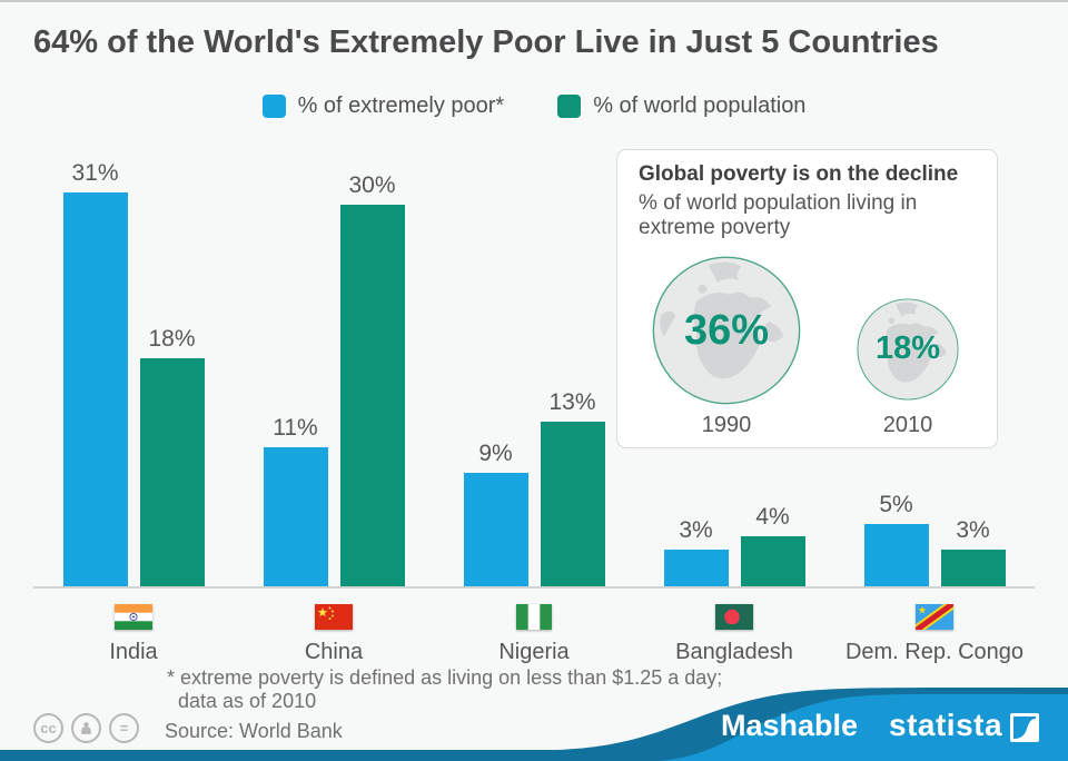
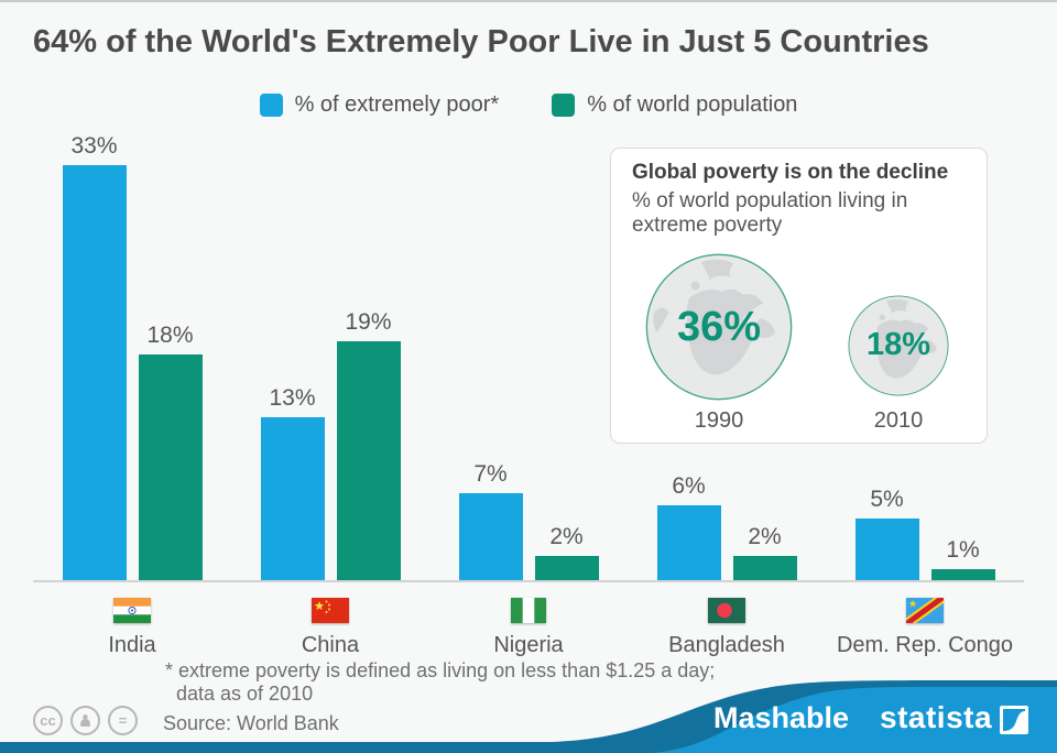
% of extremely poor*/India: 31% -> 33%
% of extremely poor*/China: 11% -> 13%
% of world population/China: 30% -> 19%
% of extremely poor*/Nigeria: 9% -> 7%
% of world population/Nigeria: 13% -> 2%
% of extremely poor*/Bangladesh: 3% -> 6%
% of world population/Bangladesh: 4% -> 2%
% of world population/Dem. Rep. Congo: 3% -> 1%
